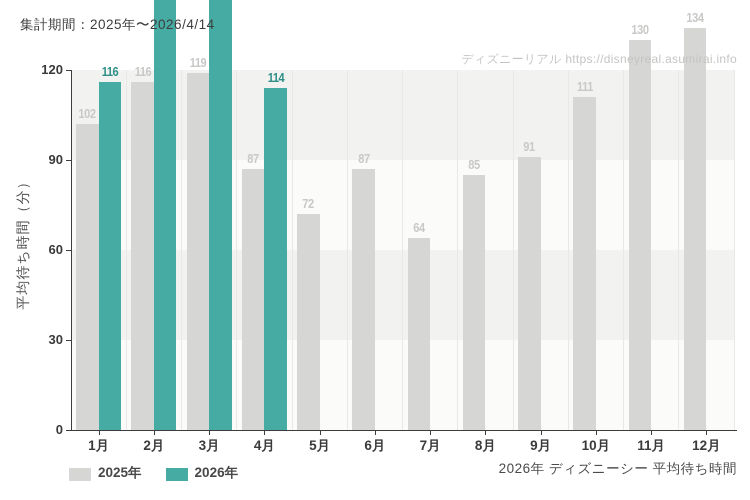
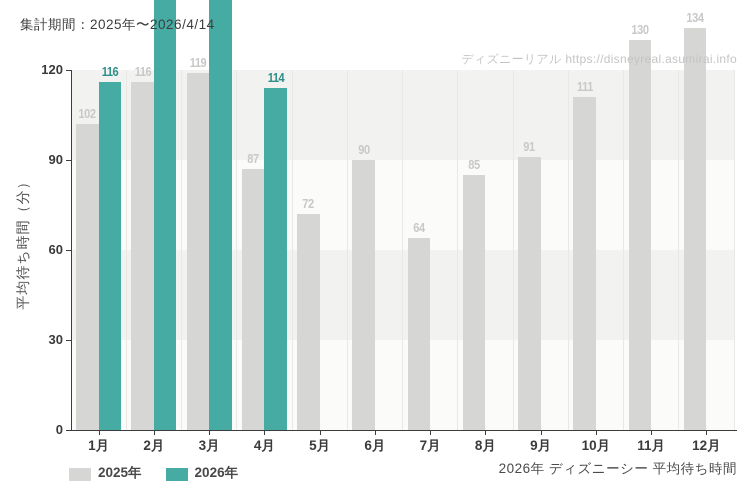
2025年/6月: 87 -> 90
